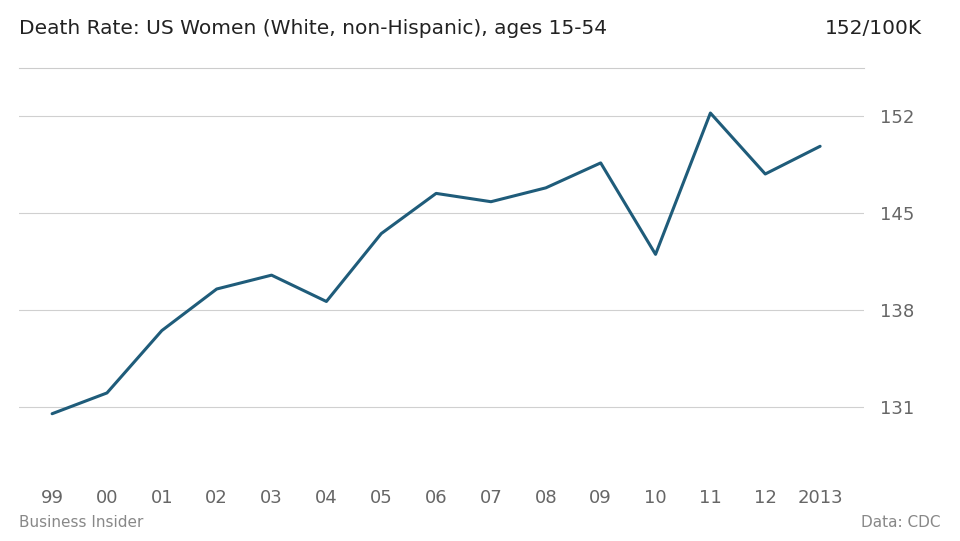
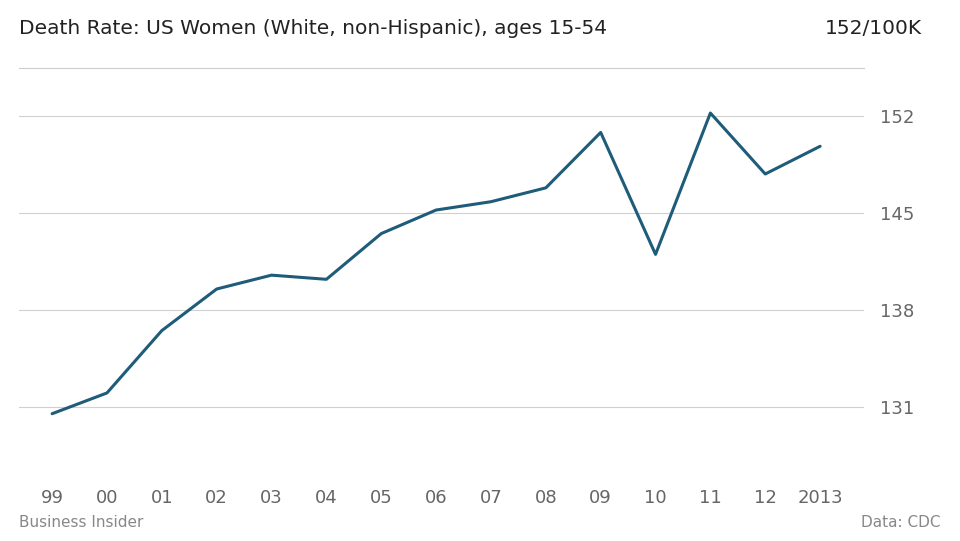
04: 138.6 -> 140.2
06: 146.4 -> 145.2
09: 148.6 -> 150.8
